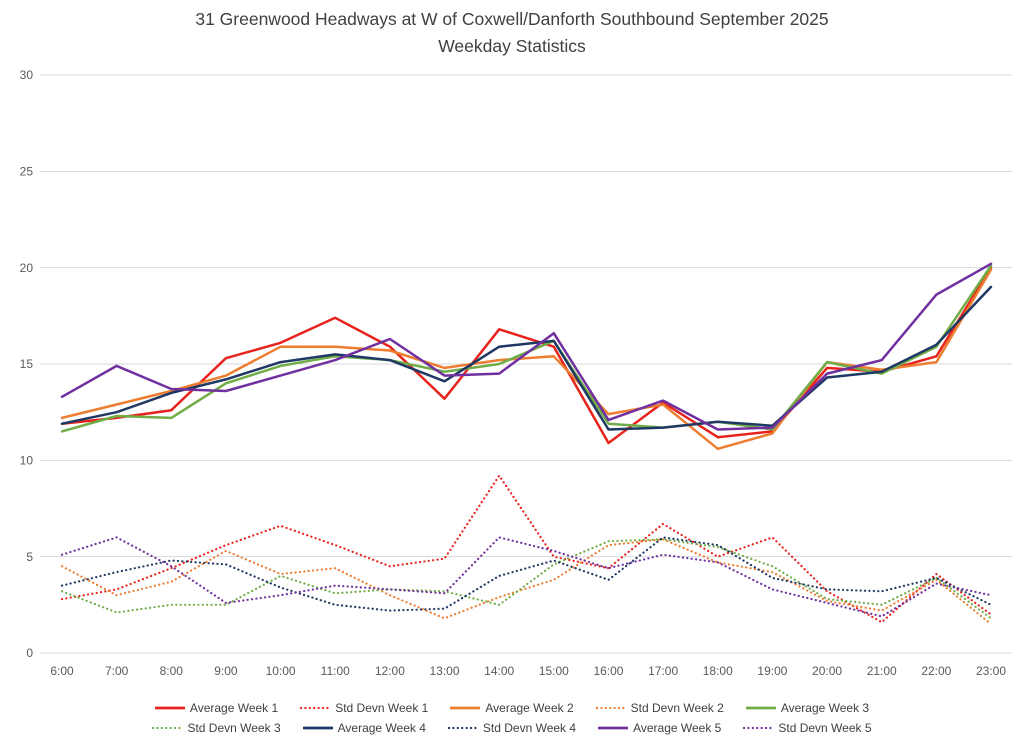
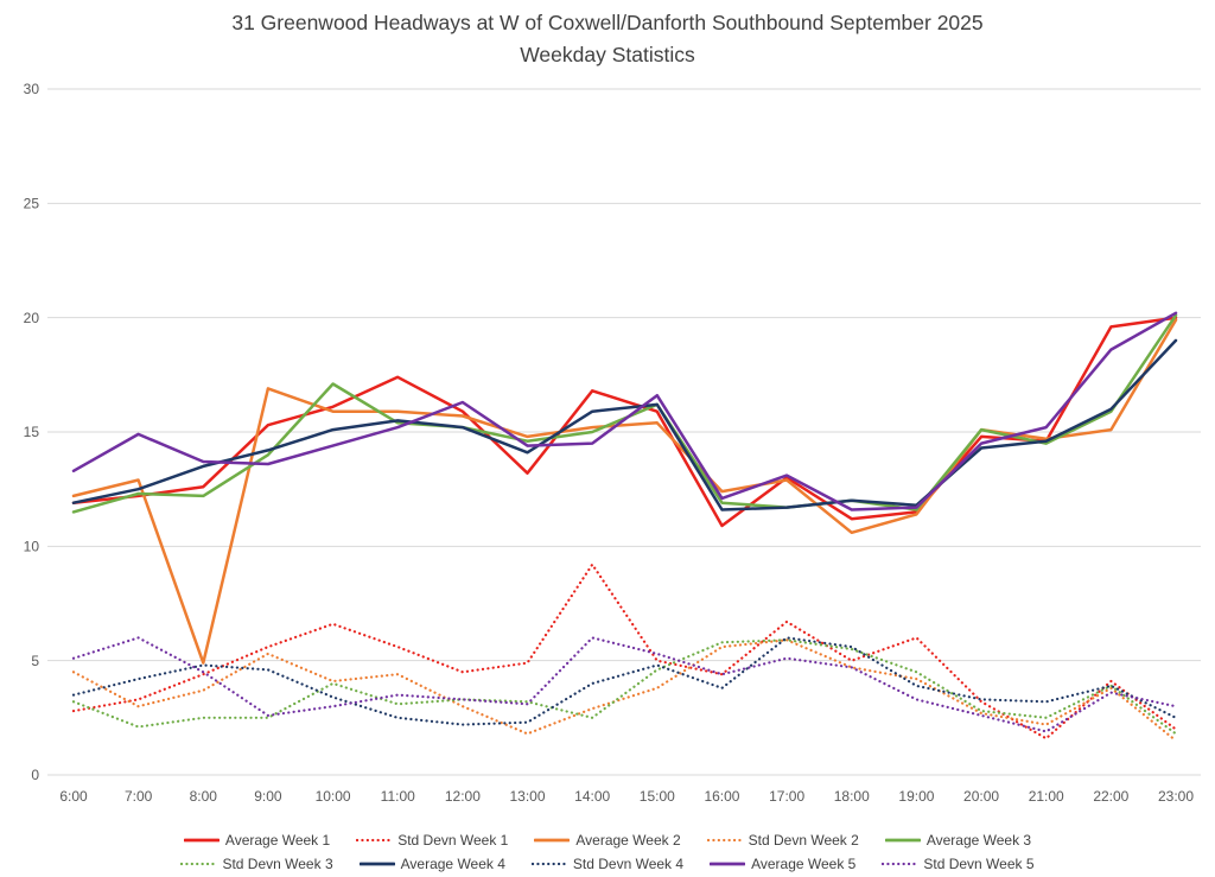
Average Week 2/8:00: 13.6 -> 4.9
Average Week 2/9:00: 14.4 -> 16.9
Average Week 3/10:00: 14.9 -> 17.1
Average Week 1/22:00: 15.4 -> 19.6
